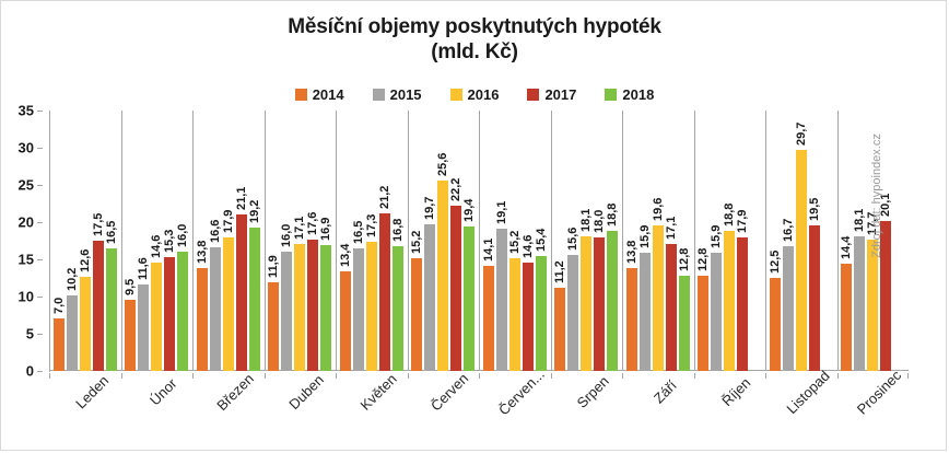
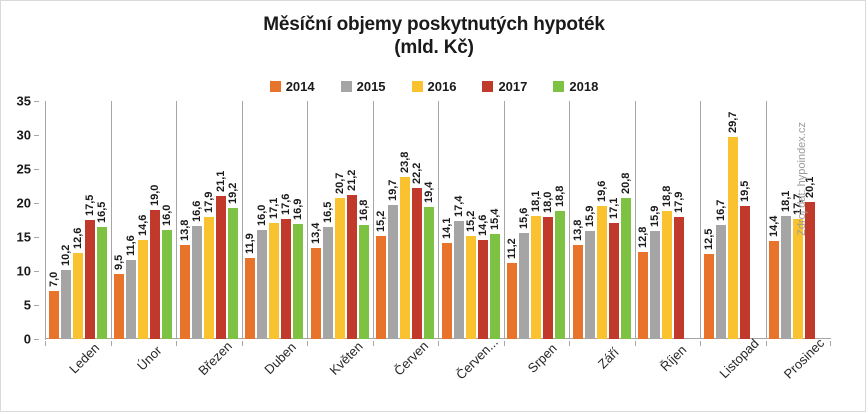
2017/Únor: 15,3 -> 19,0
2016/Květen: 17,3 -> 20,7
2016/Červen: 25,6 -> 23,8
2015/Červen...: 19,1 -> 17,4
2018/Září: 12,8 -> 20,8
